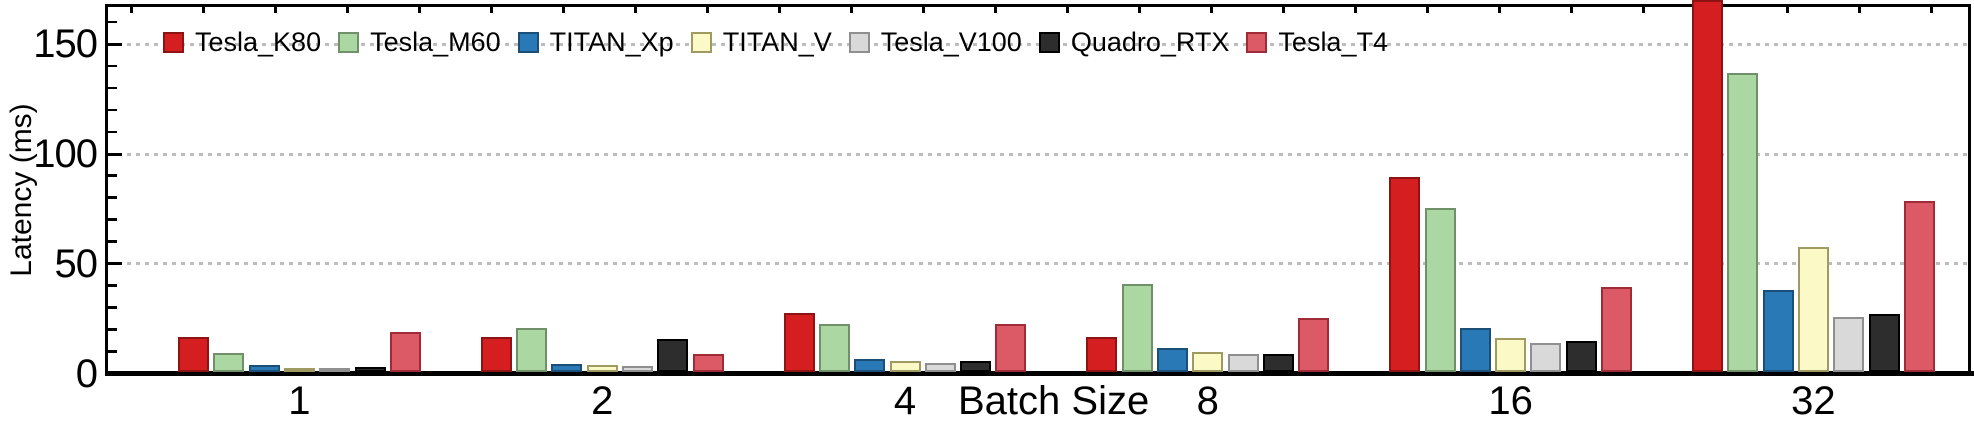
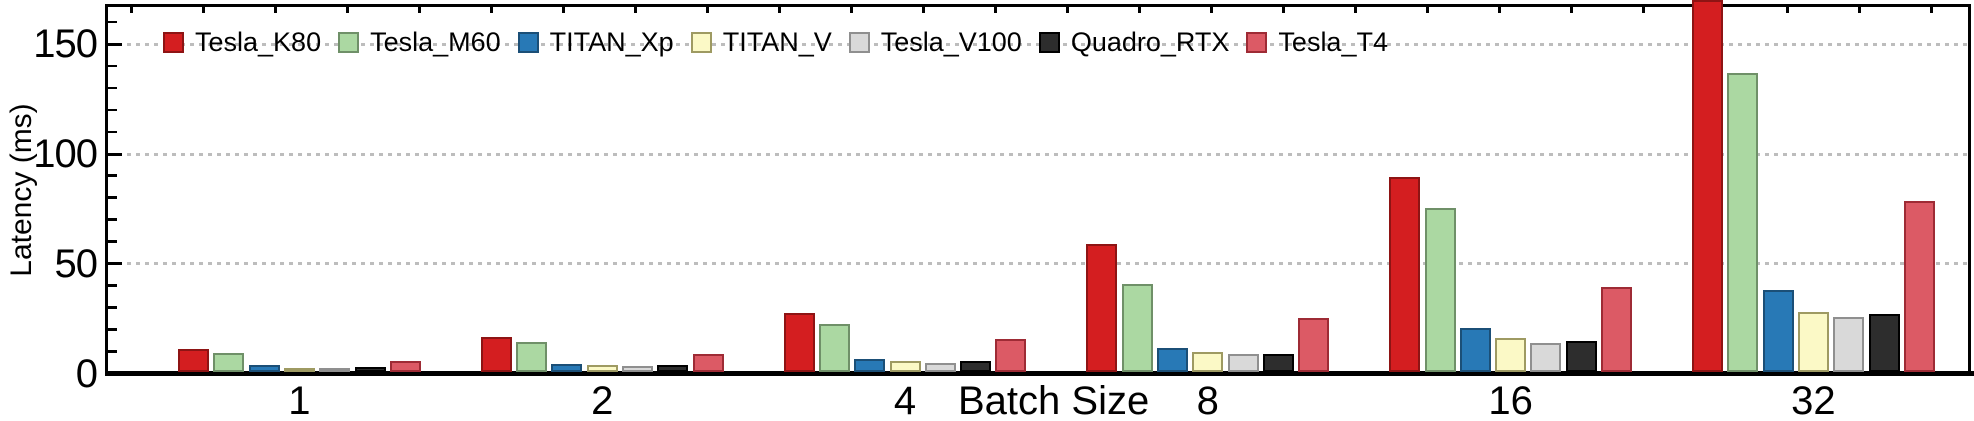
Tesla_K80/1: 16 -> 10
Tesla_T4/1: 18 -> 5
Tesla_M60/2: 20 -> 14
Quadro_RTX/2: 15 -> 3
Tesla_T4/4: 22 -> 15
Tesla_K80/8: 16 -> 58
TITAN_V/32: 57 -> 28
